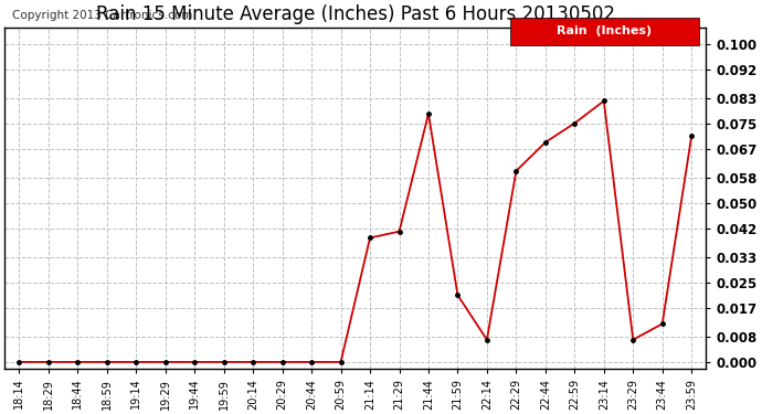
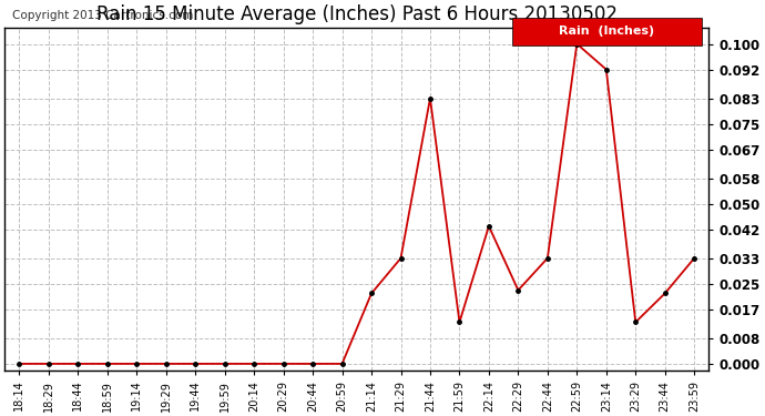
21:14: 0.039 -> 0.022
21:29: 0.041 -> 0.033
21:44: 0.078 -> 0.083
21:59: 0.021 -> 0.013
22:14: 0.007 -> 0.043
22:29: 0.060 -> 0.023
22:44: 0.069 -> 0.033
22:59: 0.075 -> 0.100
23:14: 0.082 -> 0.092
23:29: 0.007 -> 0.013
23:44: 0.012 -> 0.022
23:59: 0.071 -> 0.033
